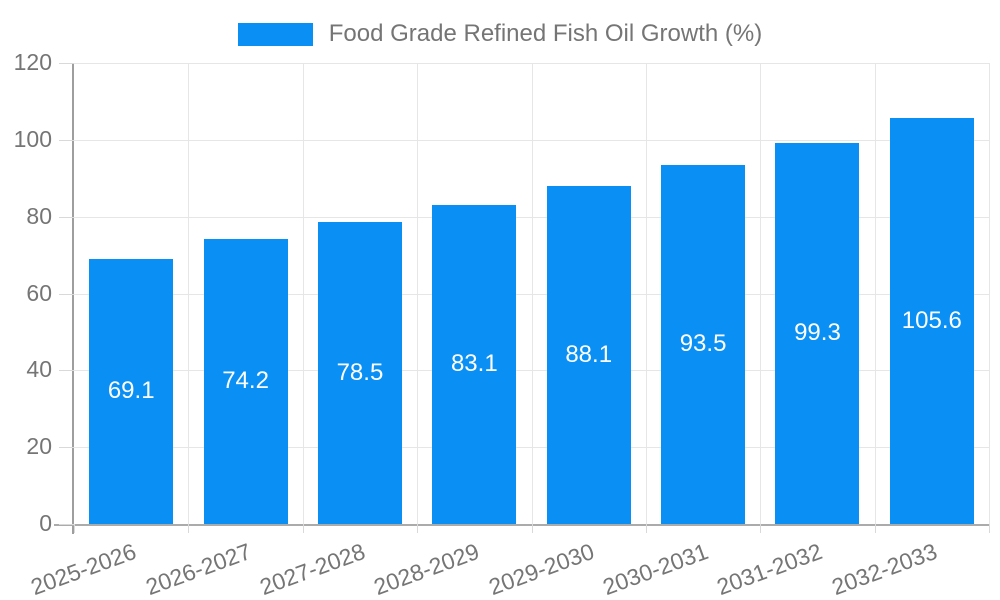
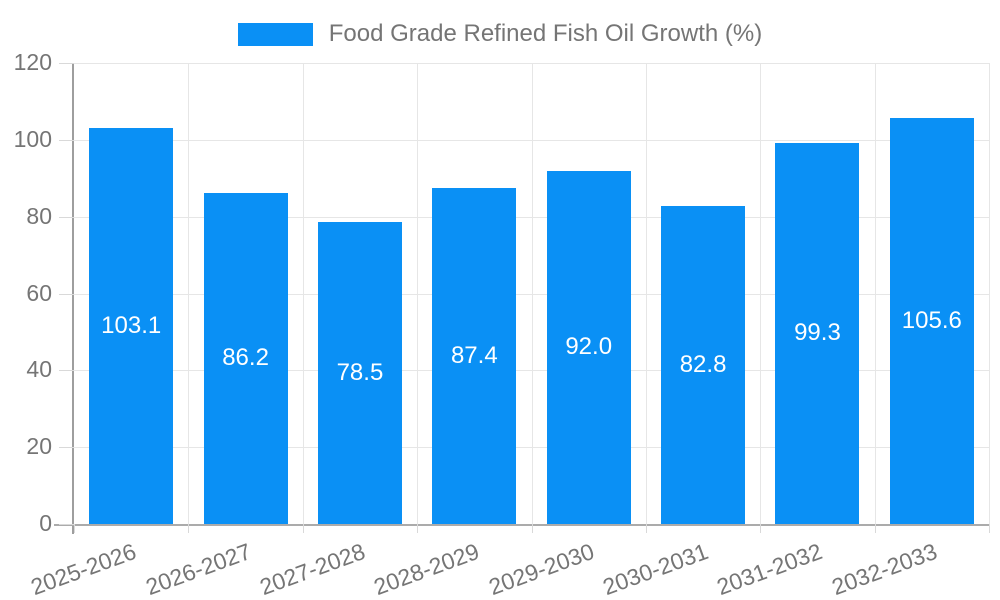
2025-2026: 69.1 -> 103.1
2026-2027: 74.2 -> 86.2
2028-2029: 83.1 -> 87.4
2029-2030: 88.1 -> 92.0
2030-2031: 93.5 -> 82.8
